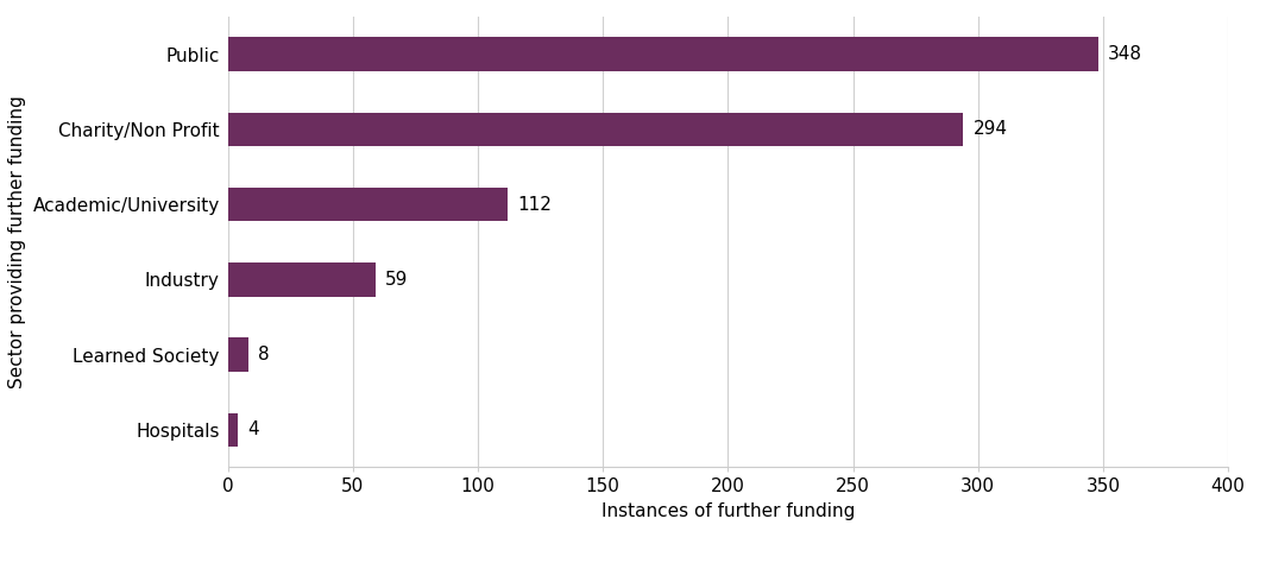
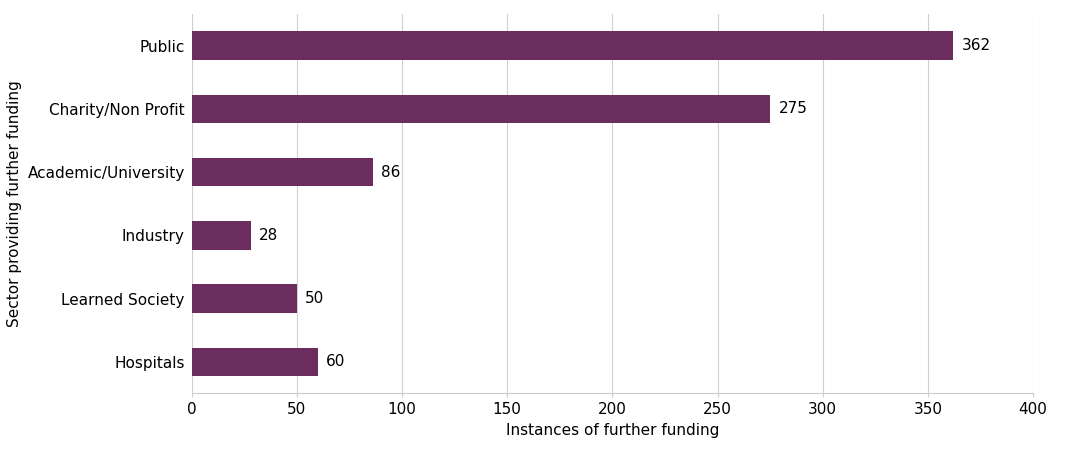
Public: 348 -> 362
Charity/Non Profit: 294 -> 275
Academic/University: 112 -> 86
Industry: 59 -> 28
Learned Society: 8 -> 50
Hospitals: 4 -> 60
